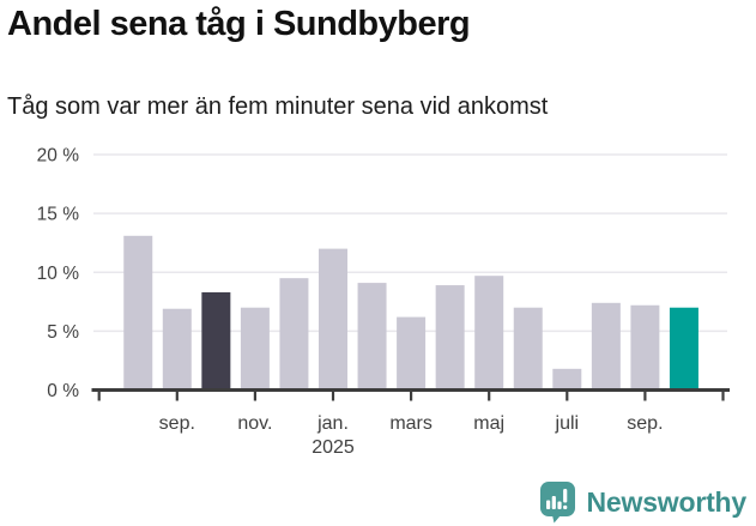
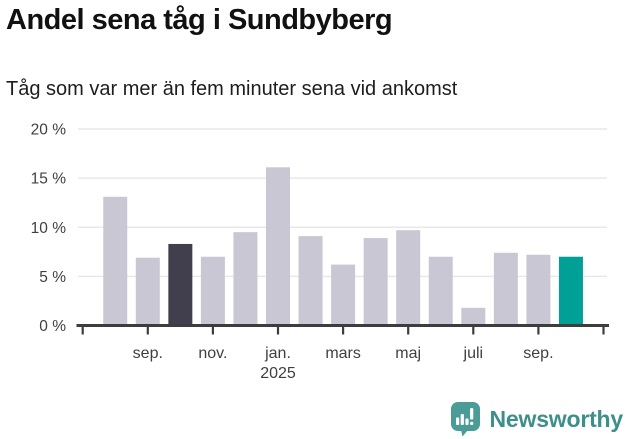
jan. 2025: 12% -> 16%
